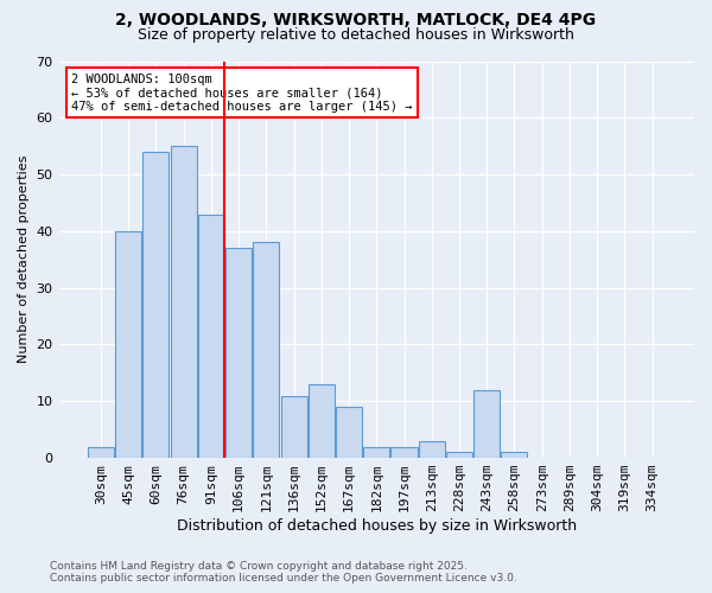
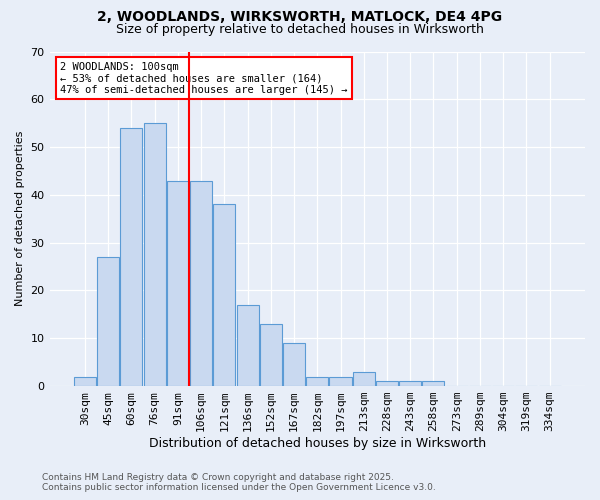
45sqm: 40 -> 27
106sqm: 37 -> 43
136sqm: 11 -> 17
243sqm: 12 -> 1
